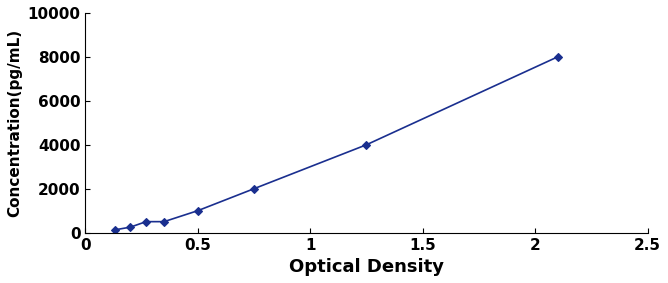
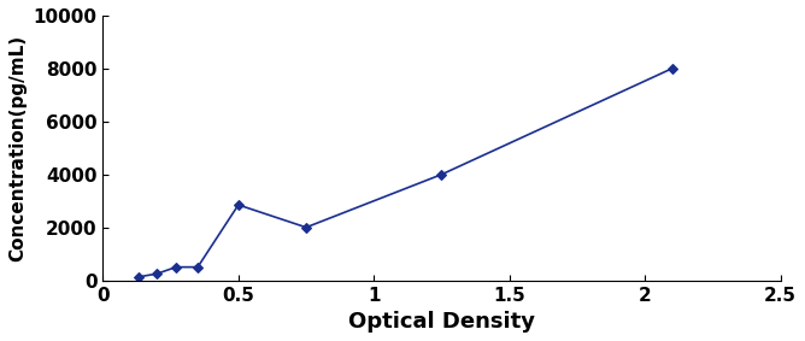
0.5: 1000 -> 2850
